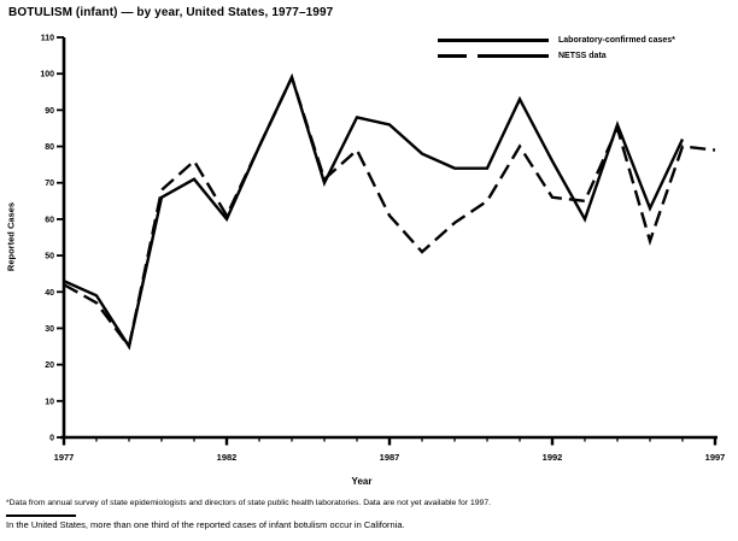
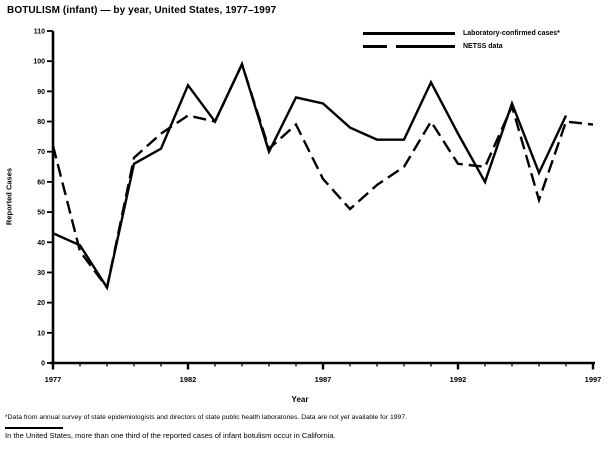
NETSS data/1977: 42 -> 72
Laboratory-confirmed cases*/1982: 60 -> 92
NETSS data/1982: 61 -> 82
